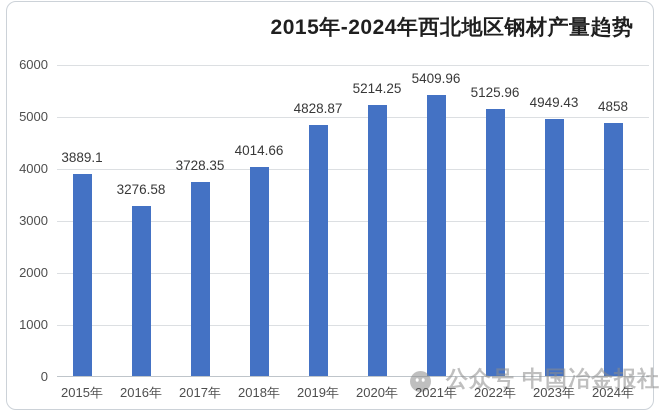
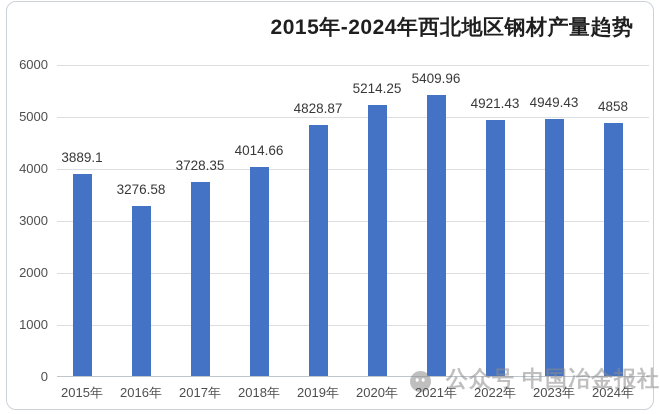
2022年: 5125.96 -> 4921.43
